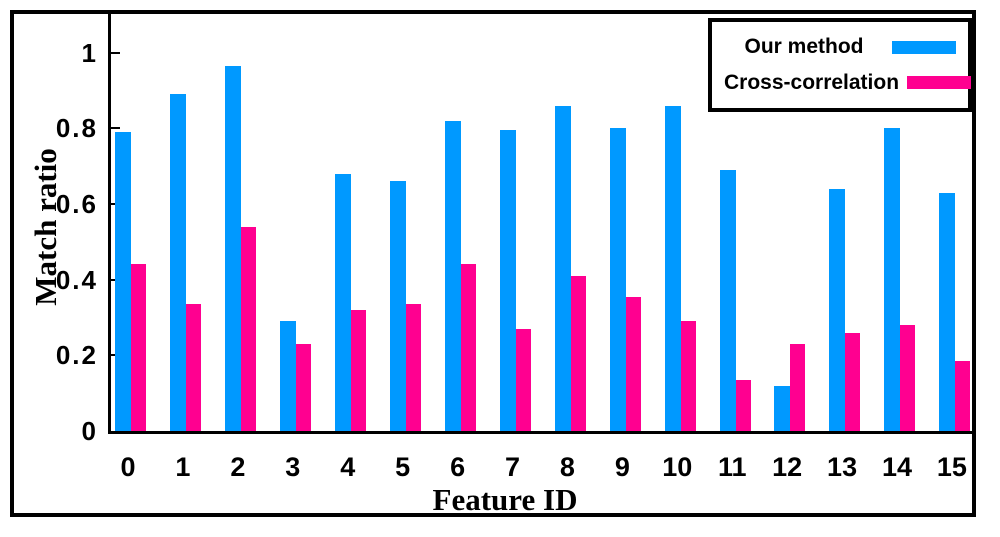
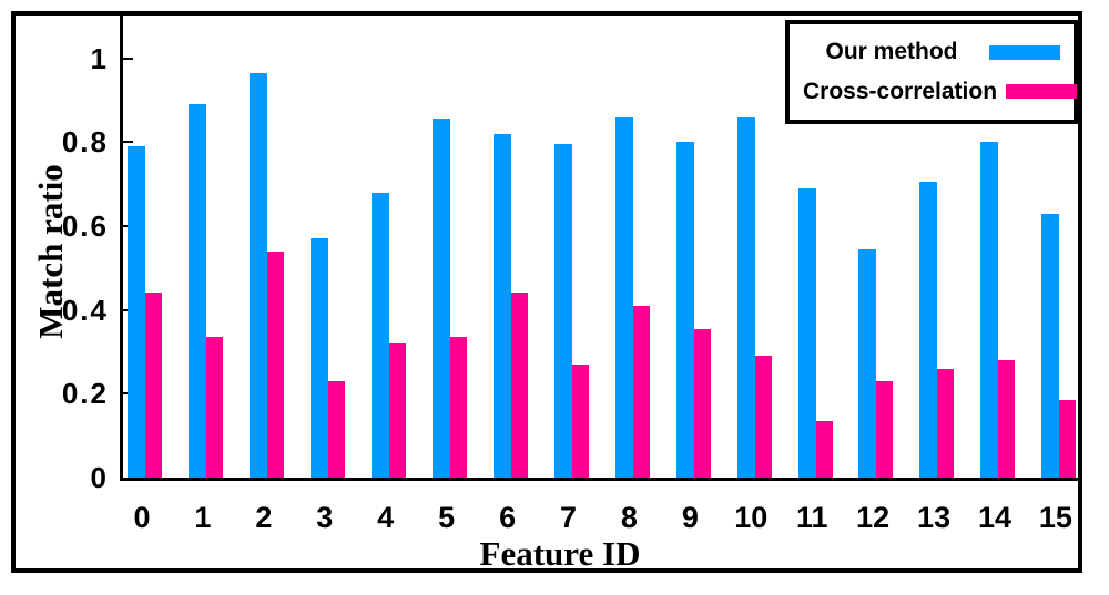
Our method/3: 0.29 -> 0.57
Our method/5: 0.66 -> 0.85
Our method/12: 0.12 -> 0.55
Our method/13: 0.64 -> 0.70
